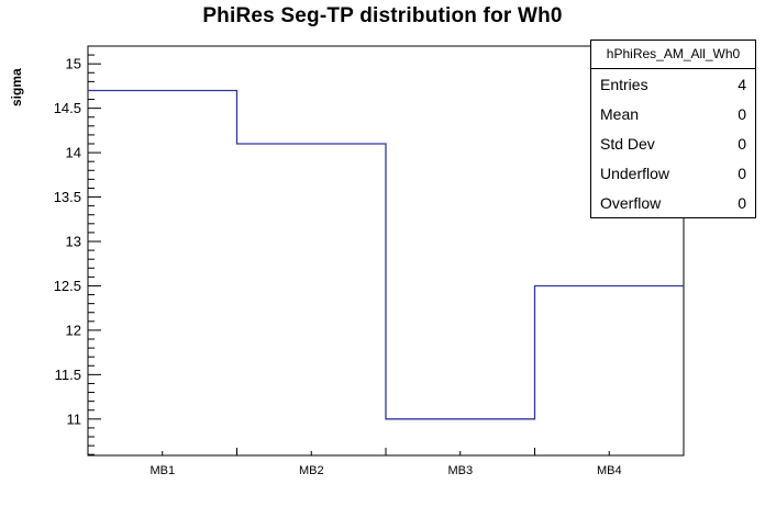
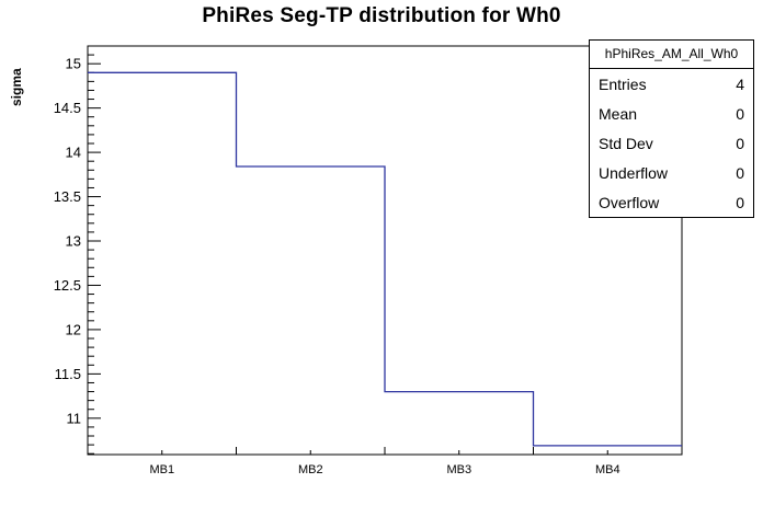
MB1: 14.7 -> 14.9
MB2: 14.1 -> 13.8
MB3: 11.0 -> 11.3
MB4: 12.5 -> 10.7
